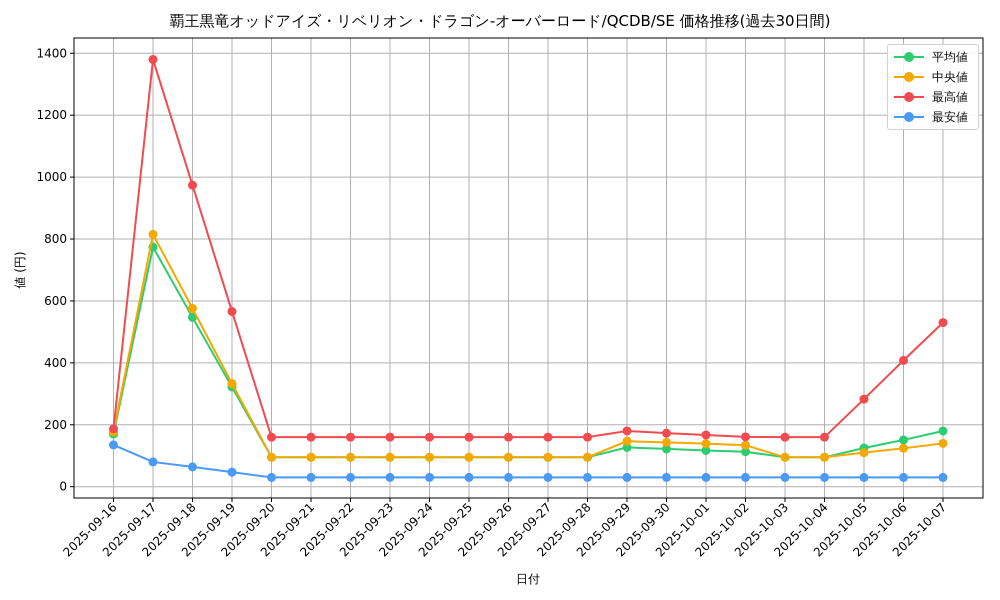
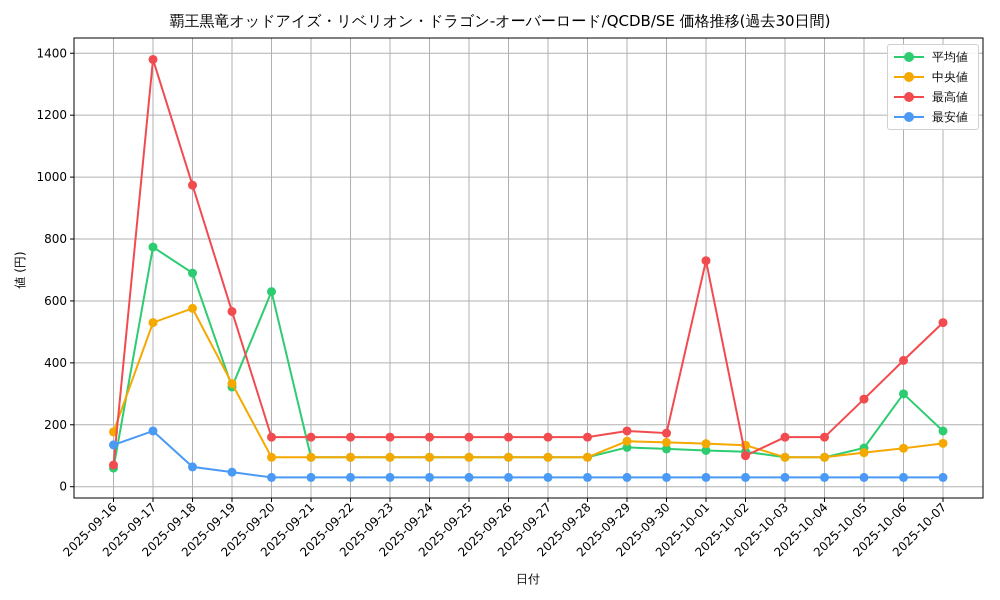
平均値/2025-09-16: 170 -> 60
最高値/2025-09-16: 190 -> 70
中央値/2025-09-17: 820 -> 530
最安値/2025-09-17: 80 -> 180
平均値/2025-09-18: 550 -> 690
平均値/2025-09-20: 100 -> 630
最高値/2025-10-01: 170 -> 730
最高値/2025-10-02: 160 -> 100
平均値/2025-10-06: 150 -> 300
